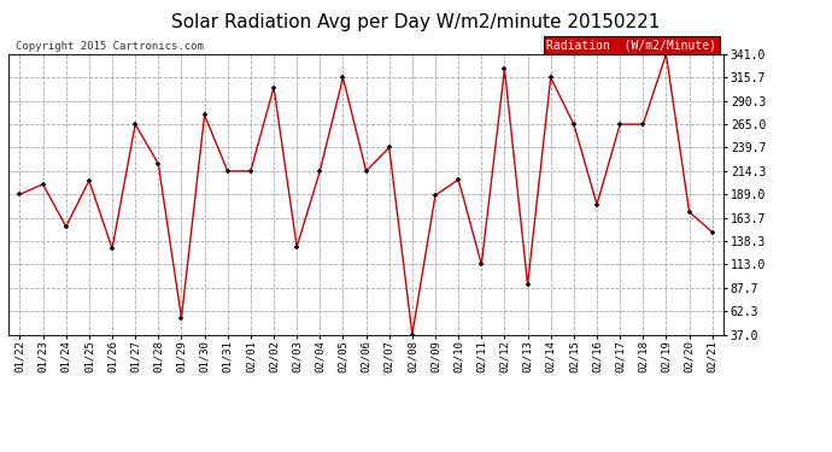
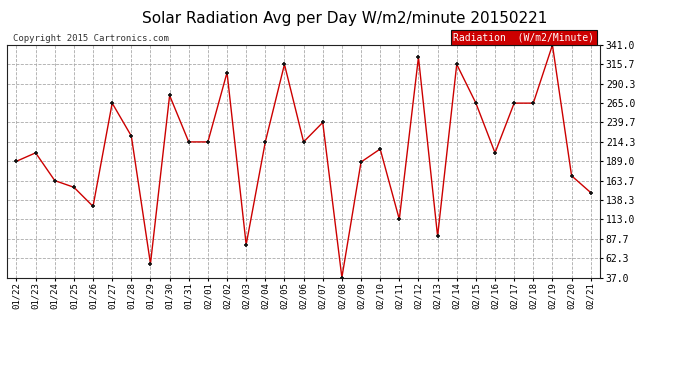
01/24: 154 -> 164
01/25: 204 -> 155
02/03: 132 -> 80
02/16: 178 -> 200
